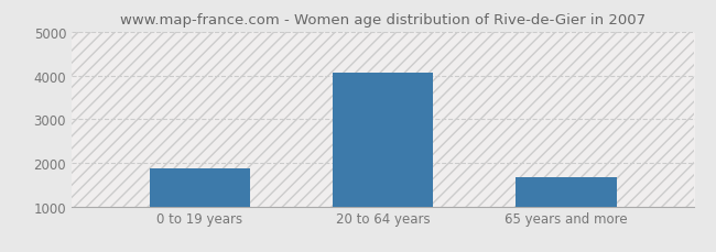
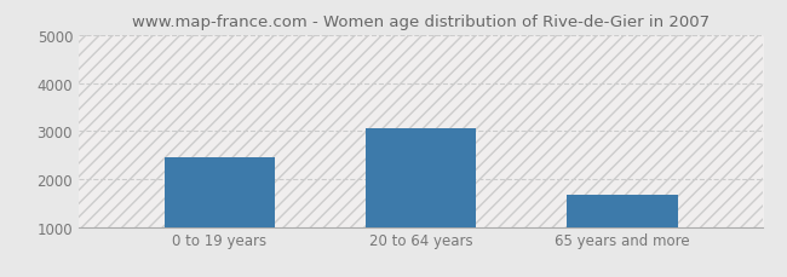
0 to 19 years: 1870 -> 2450
20 to 64 years: 4070 -> 3050
